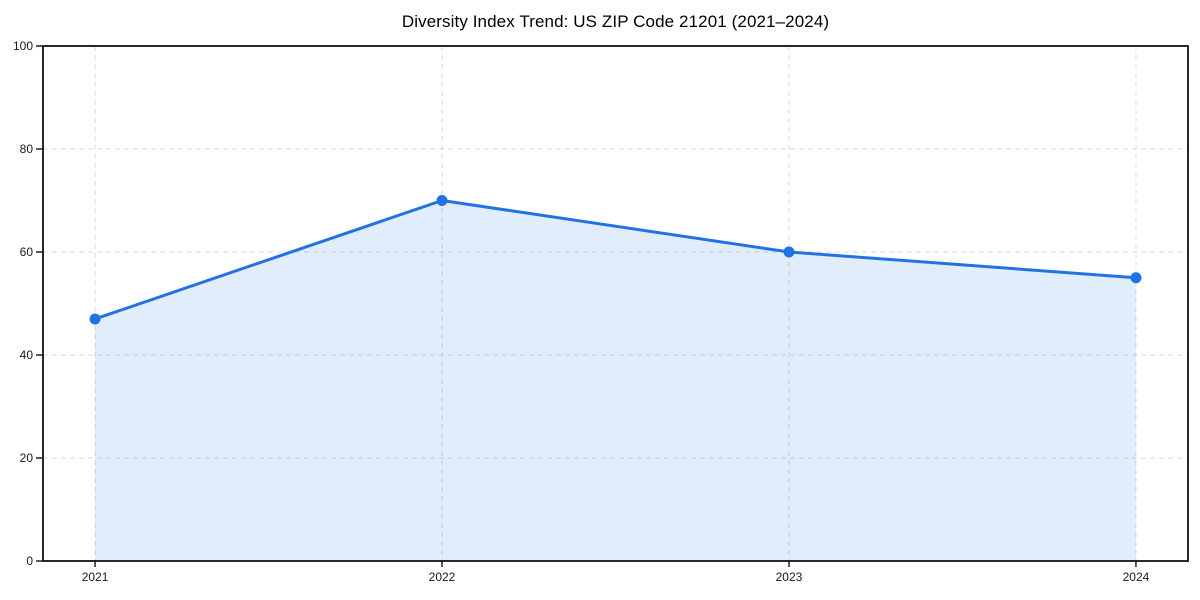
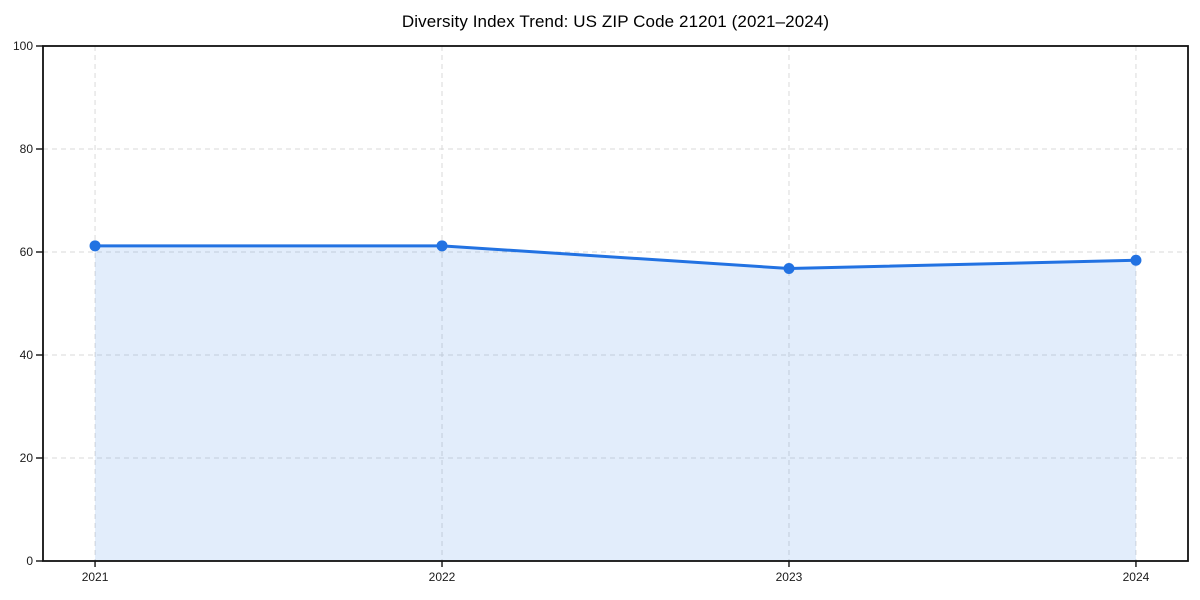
2021: 47 -> 61
2022: 70 -> 61
2023: 60 -> 57
2024: 55 -> 58
